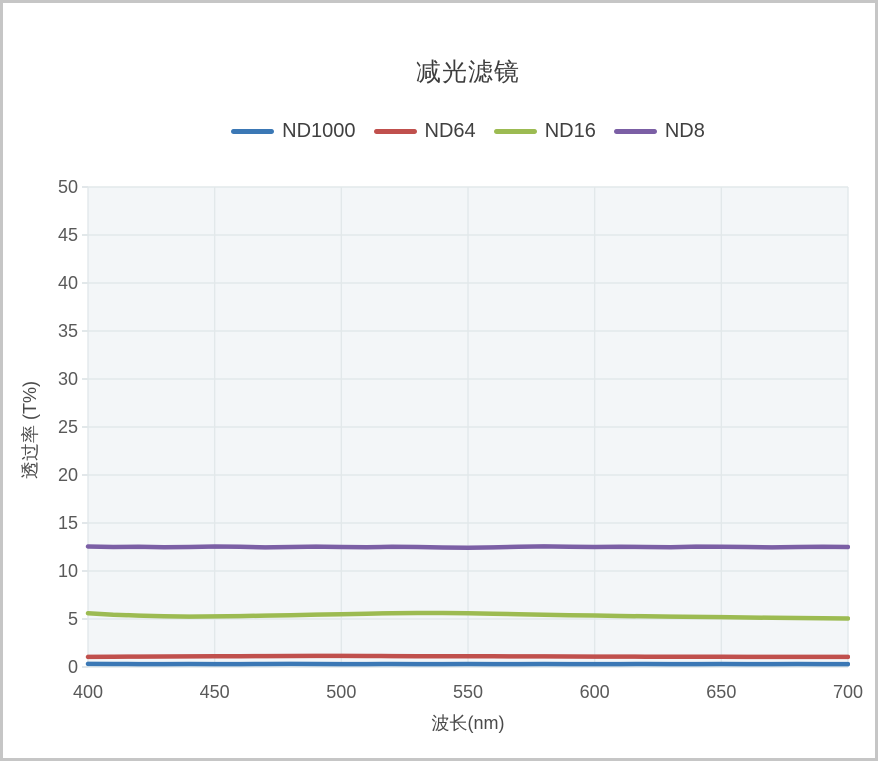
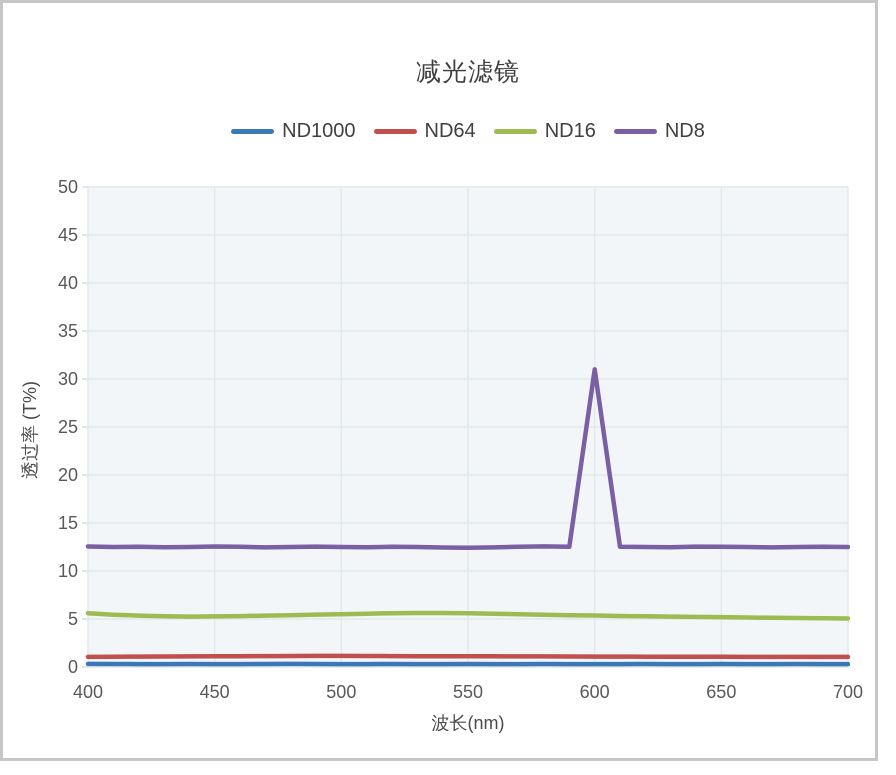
ND8/600: 12 -> 31
